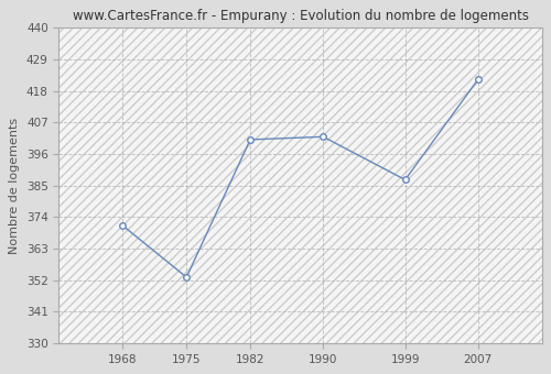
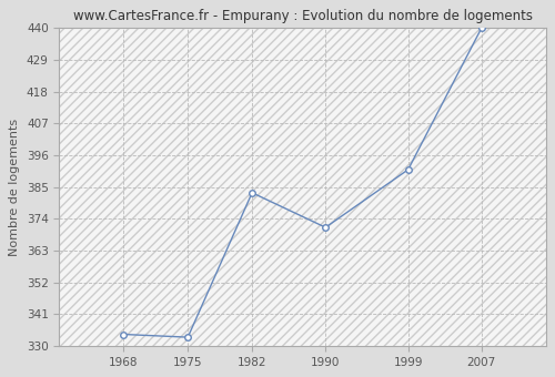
1968: 371 -> 334
1975: 353 -> 333
1982: 401 -> 383
1990: 402 -> 371
1999: 387 -> 391
2007: 422 -> 440
